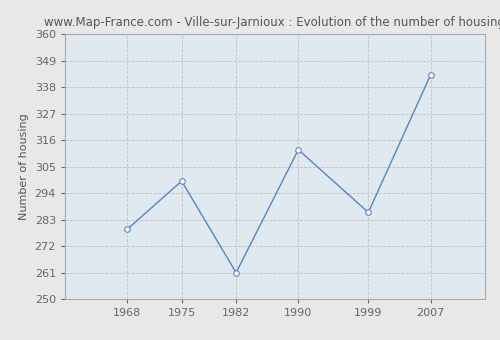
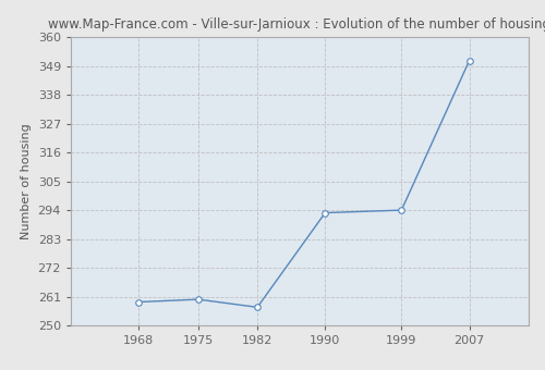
1968: 279 -> 259
1975: 299 -> 260
1982: 261 -> 257
1990: 312 -> 293
1999: 286 -> 294
2007: 343 -> 351
